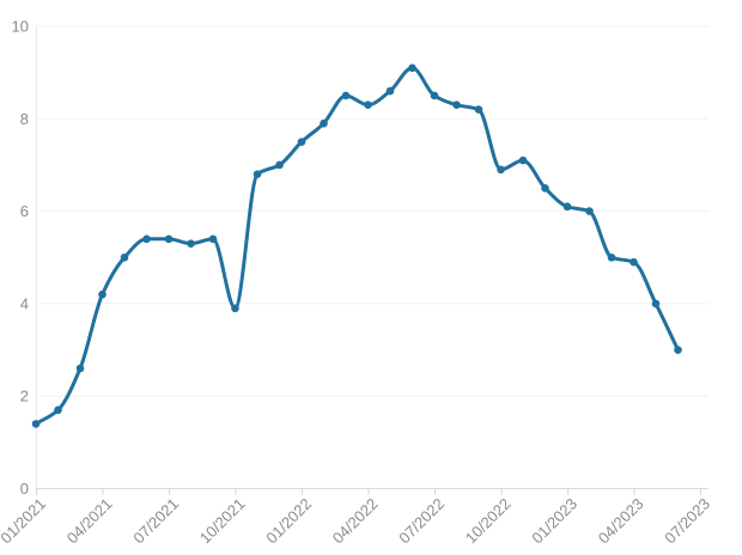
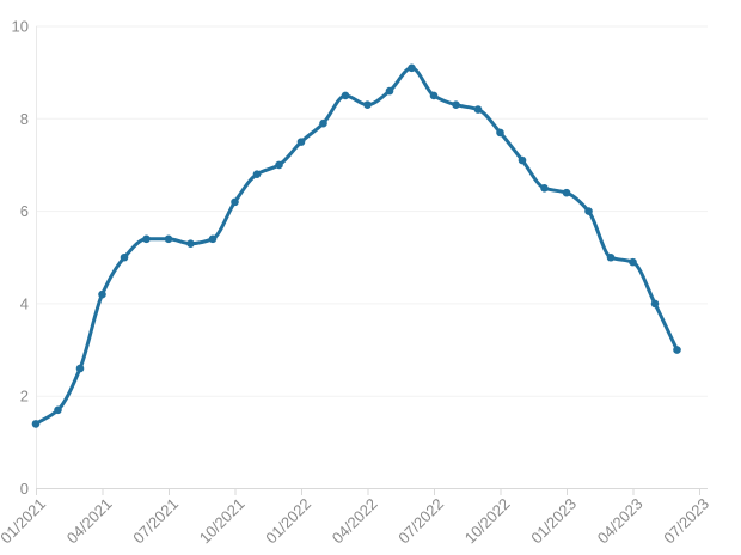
10/2021: 3.9 -> 6.2
10/2022: 6.9 -> 7.7
01/2023: 6.1 -> 6.4
